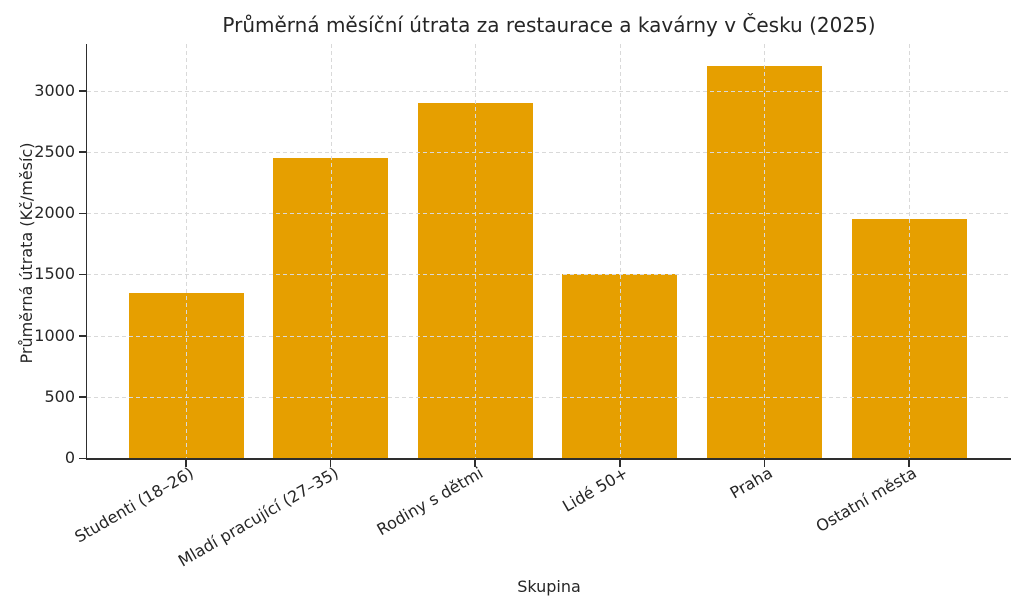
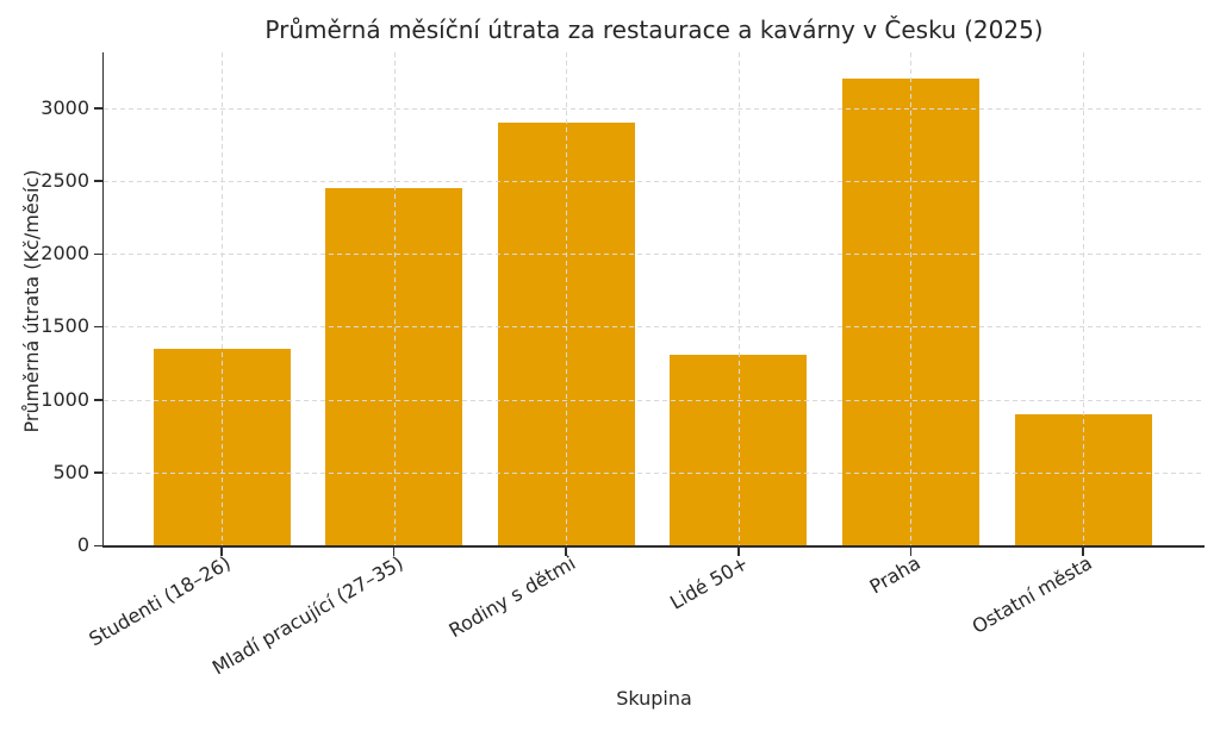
Lidé 50+: 1500 -> 1310
Ostatní města: 1950 -> 900
